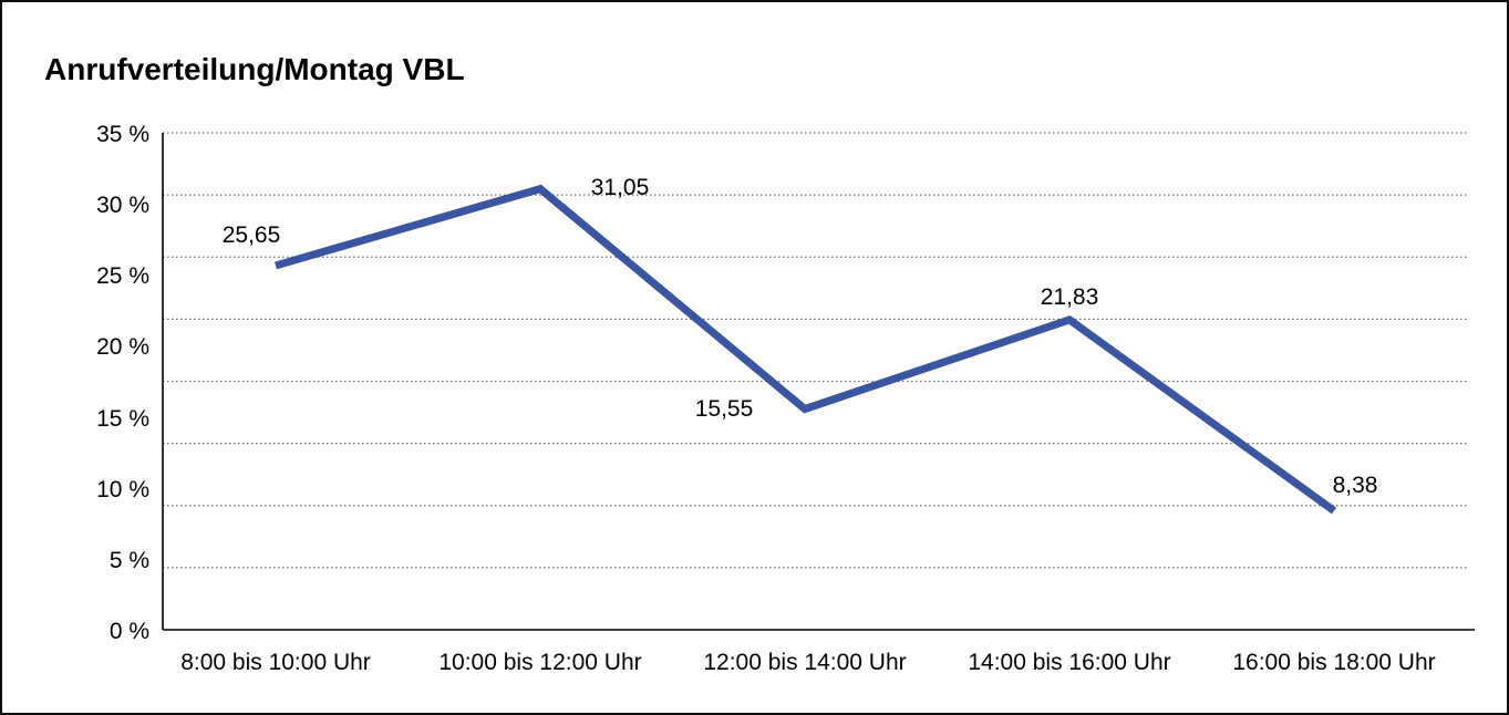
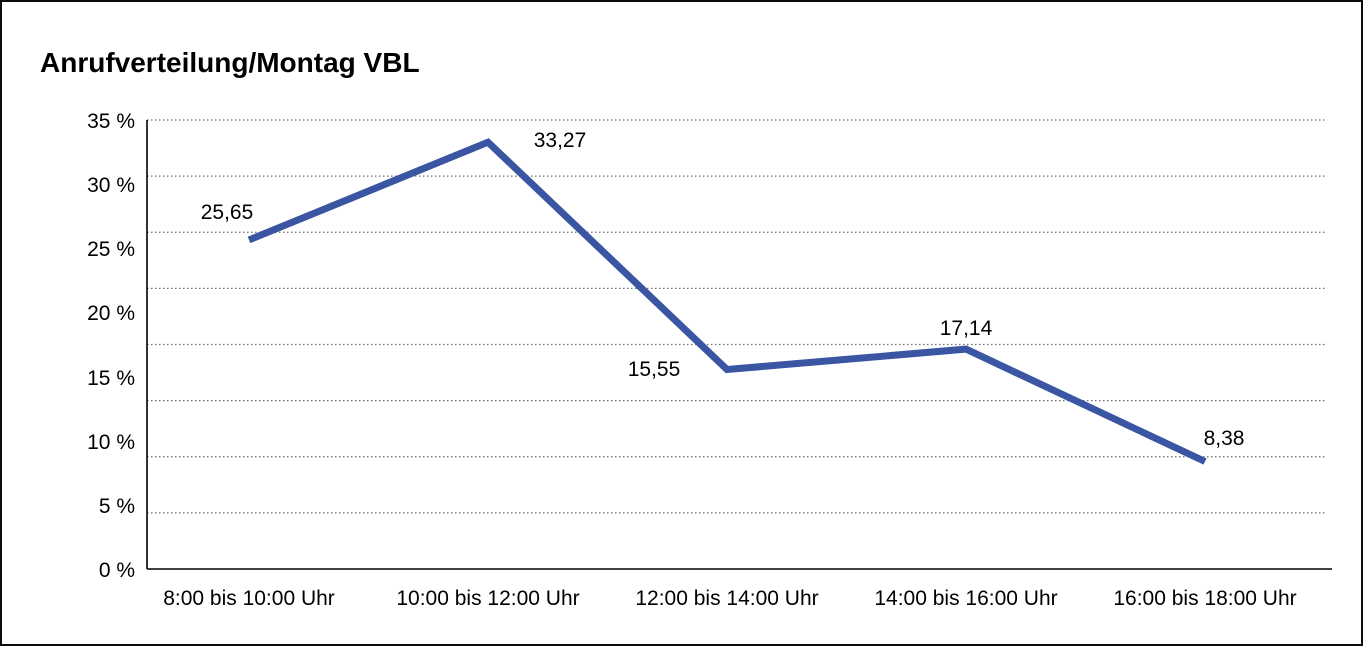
10:00 bis 12:00 Uhr: 31,05 -> 33,27
14:00 bis 16:00 Uhr: 21,83 -> 17,14
